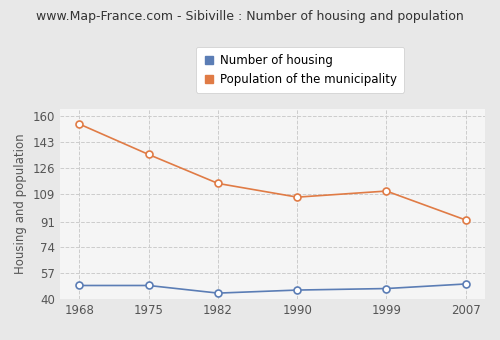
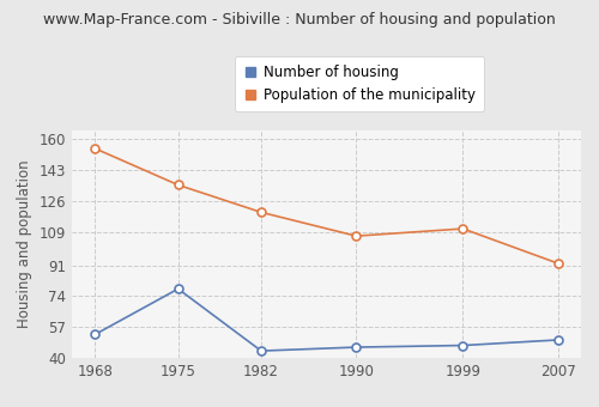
Number of housing/1968: 49 -> 53
Number of housing/1975: 49 -> 78
Population of the municipality/1982: 116 -> 120
